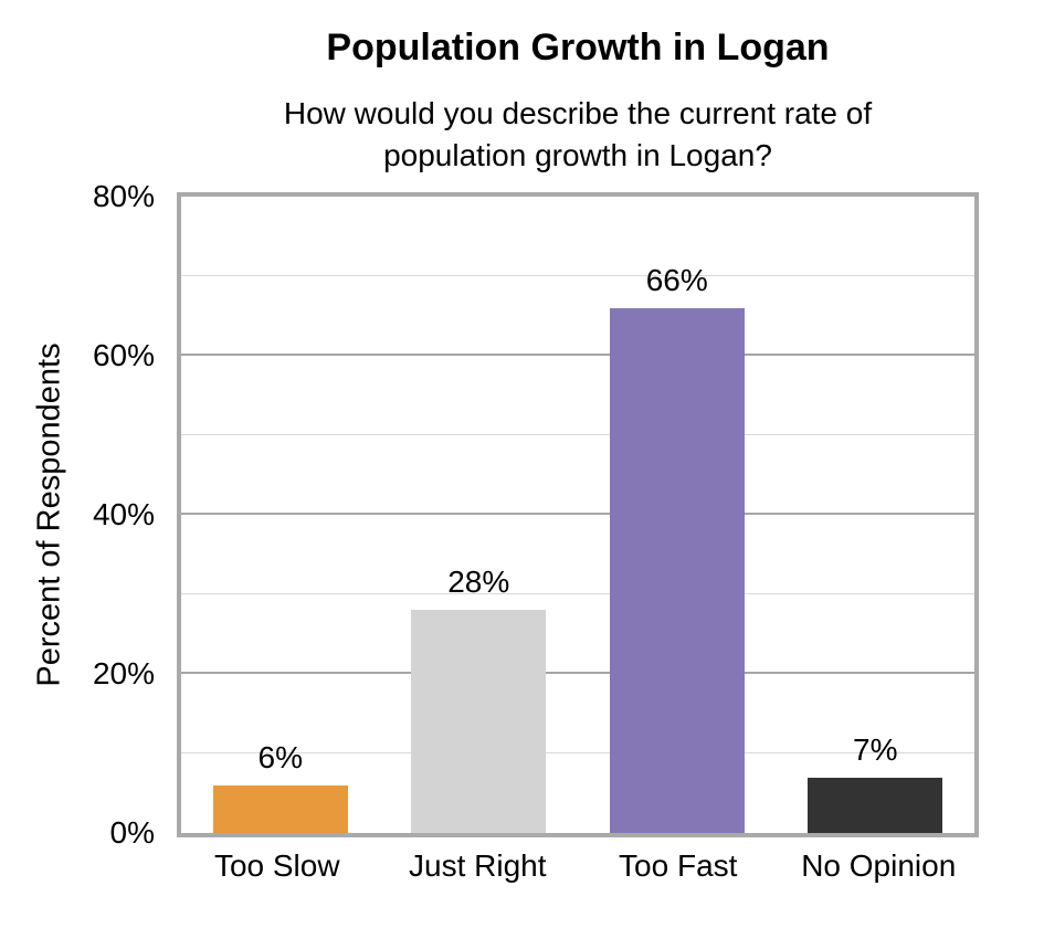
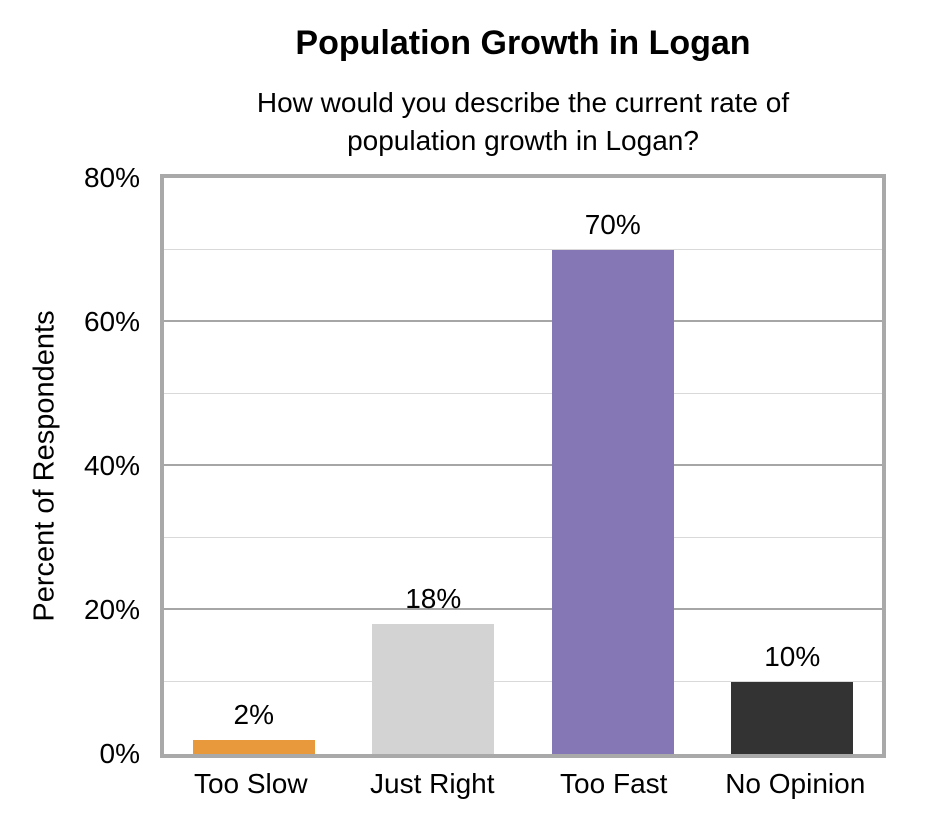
Too Slow: 6% -> 2%
Just Right: 28% -> 18%
Too Fast: 66% -> 70%
No Opinion: 7% -> 10%
